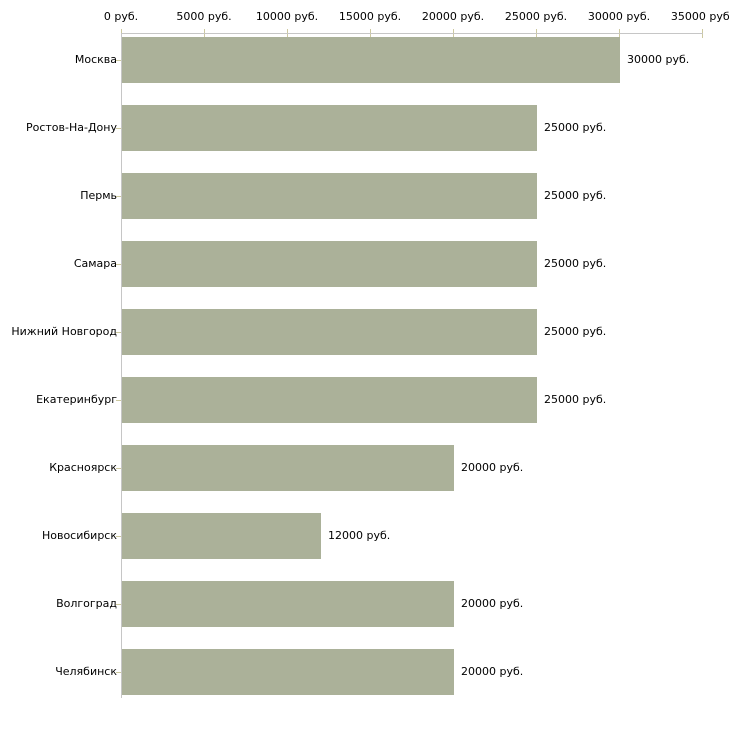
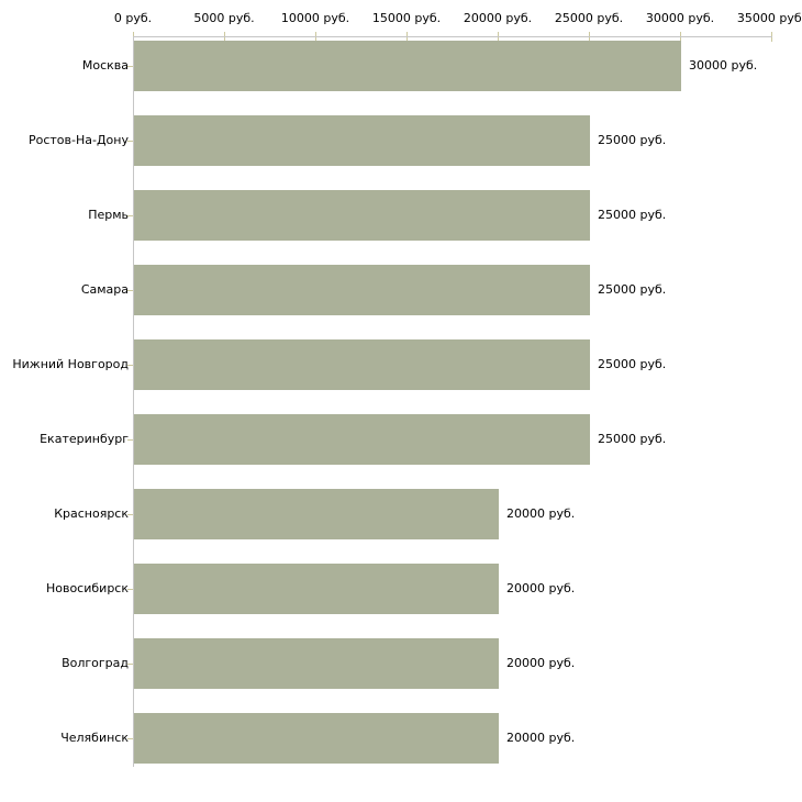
Новосибирск: 12000 -> 20000
